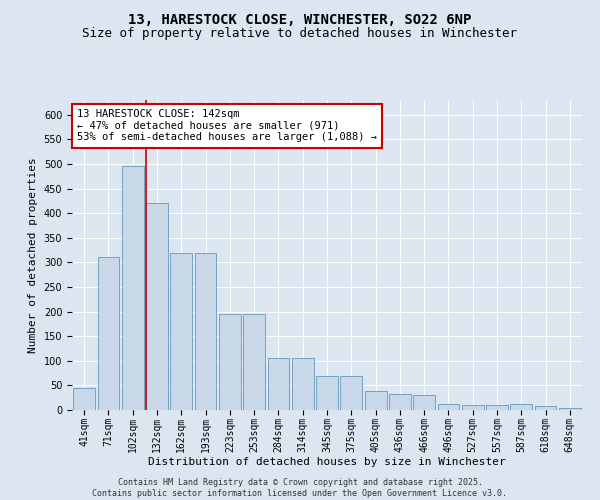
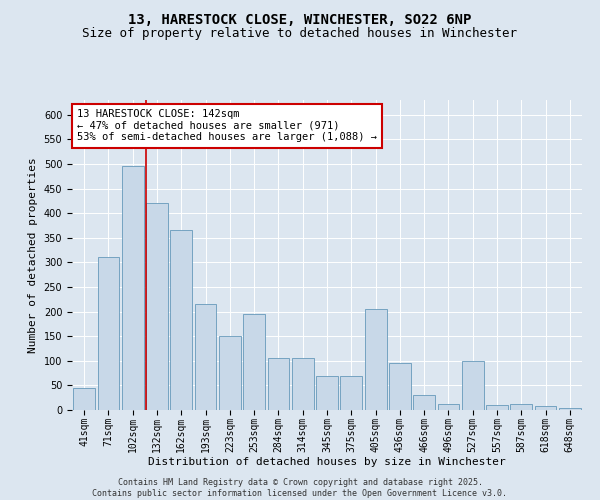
162sqm: 320 -> 365
193sqm: 320 -> 215
223sqm: 195 -> 150
405sqm: 38 -> 205
436sqm: 33 -> 95
527sqm: 11 -> 100
